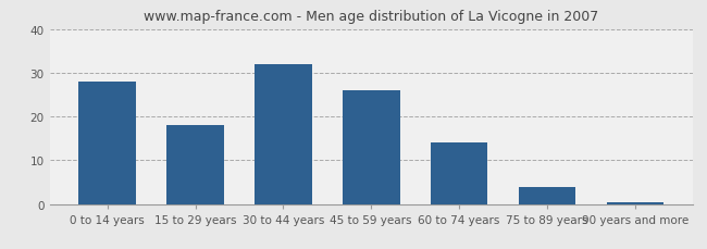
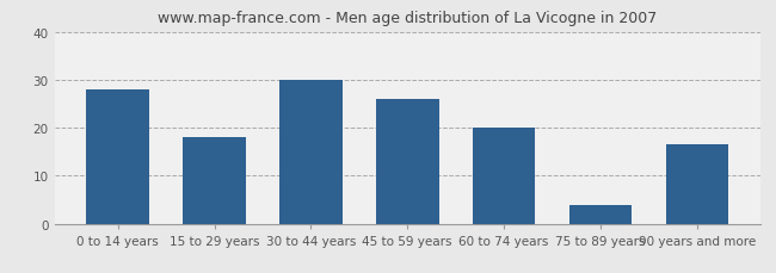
30 to 44 years: 32.0 -> 30.0
60 to 74 years: 14.0 -> 20.0
90 years and more: 0.5 -> 16.5
